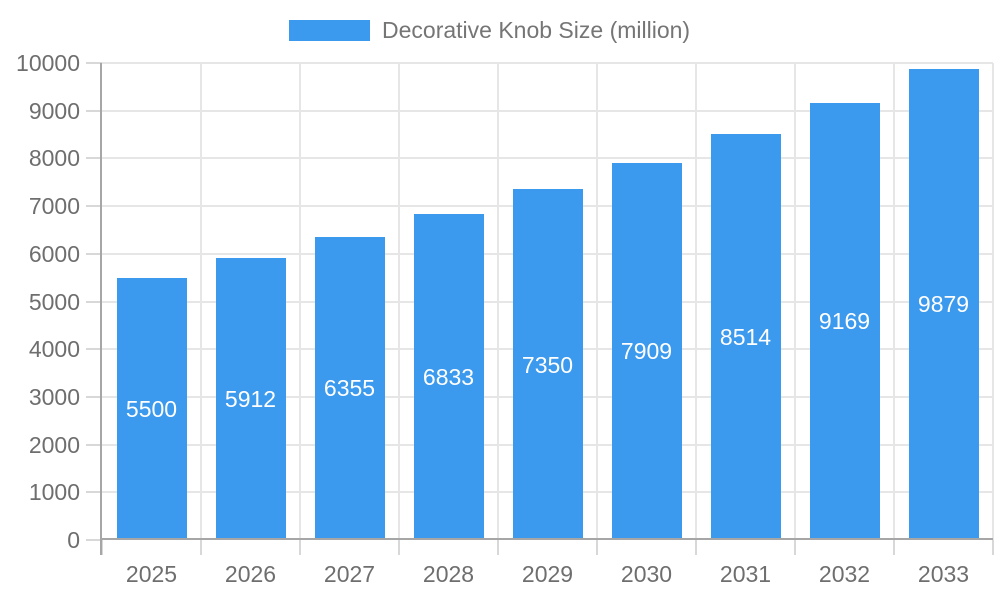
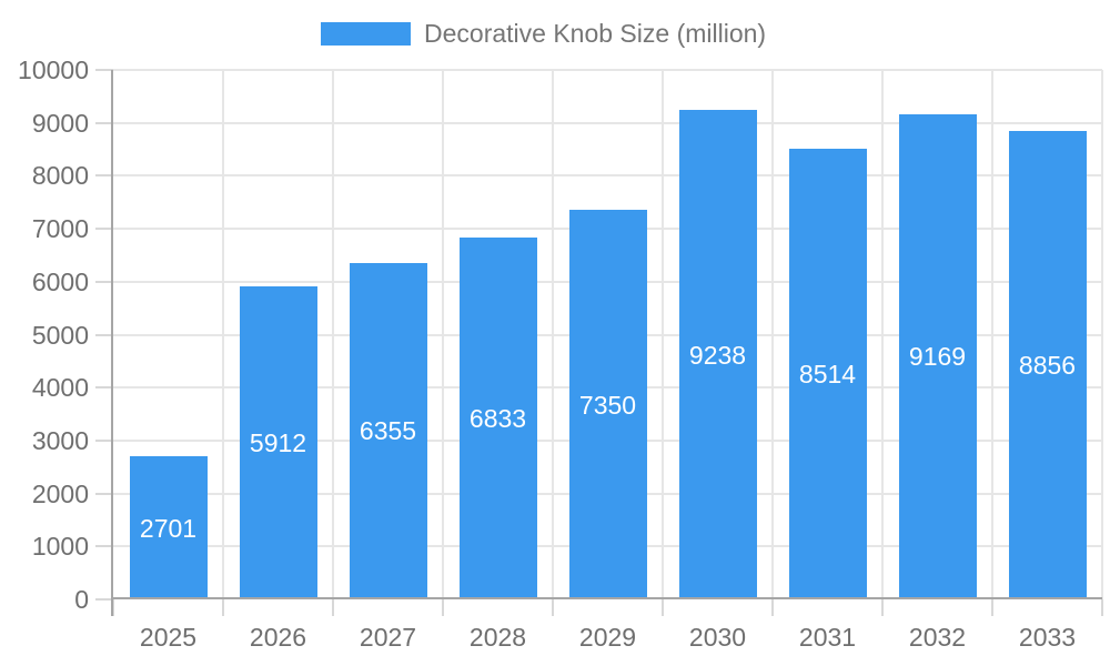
2025: 5500 -> 2701
2030: 7909 -> 9238
2033: 9879 -> 8856
